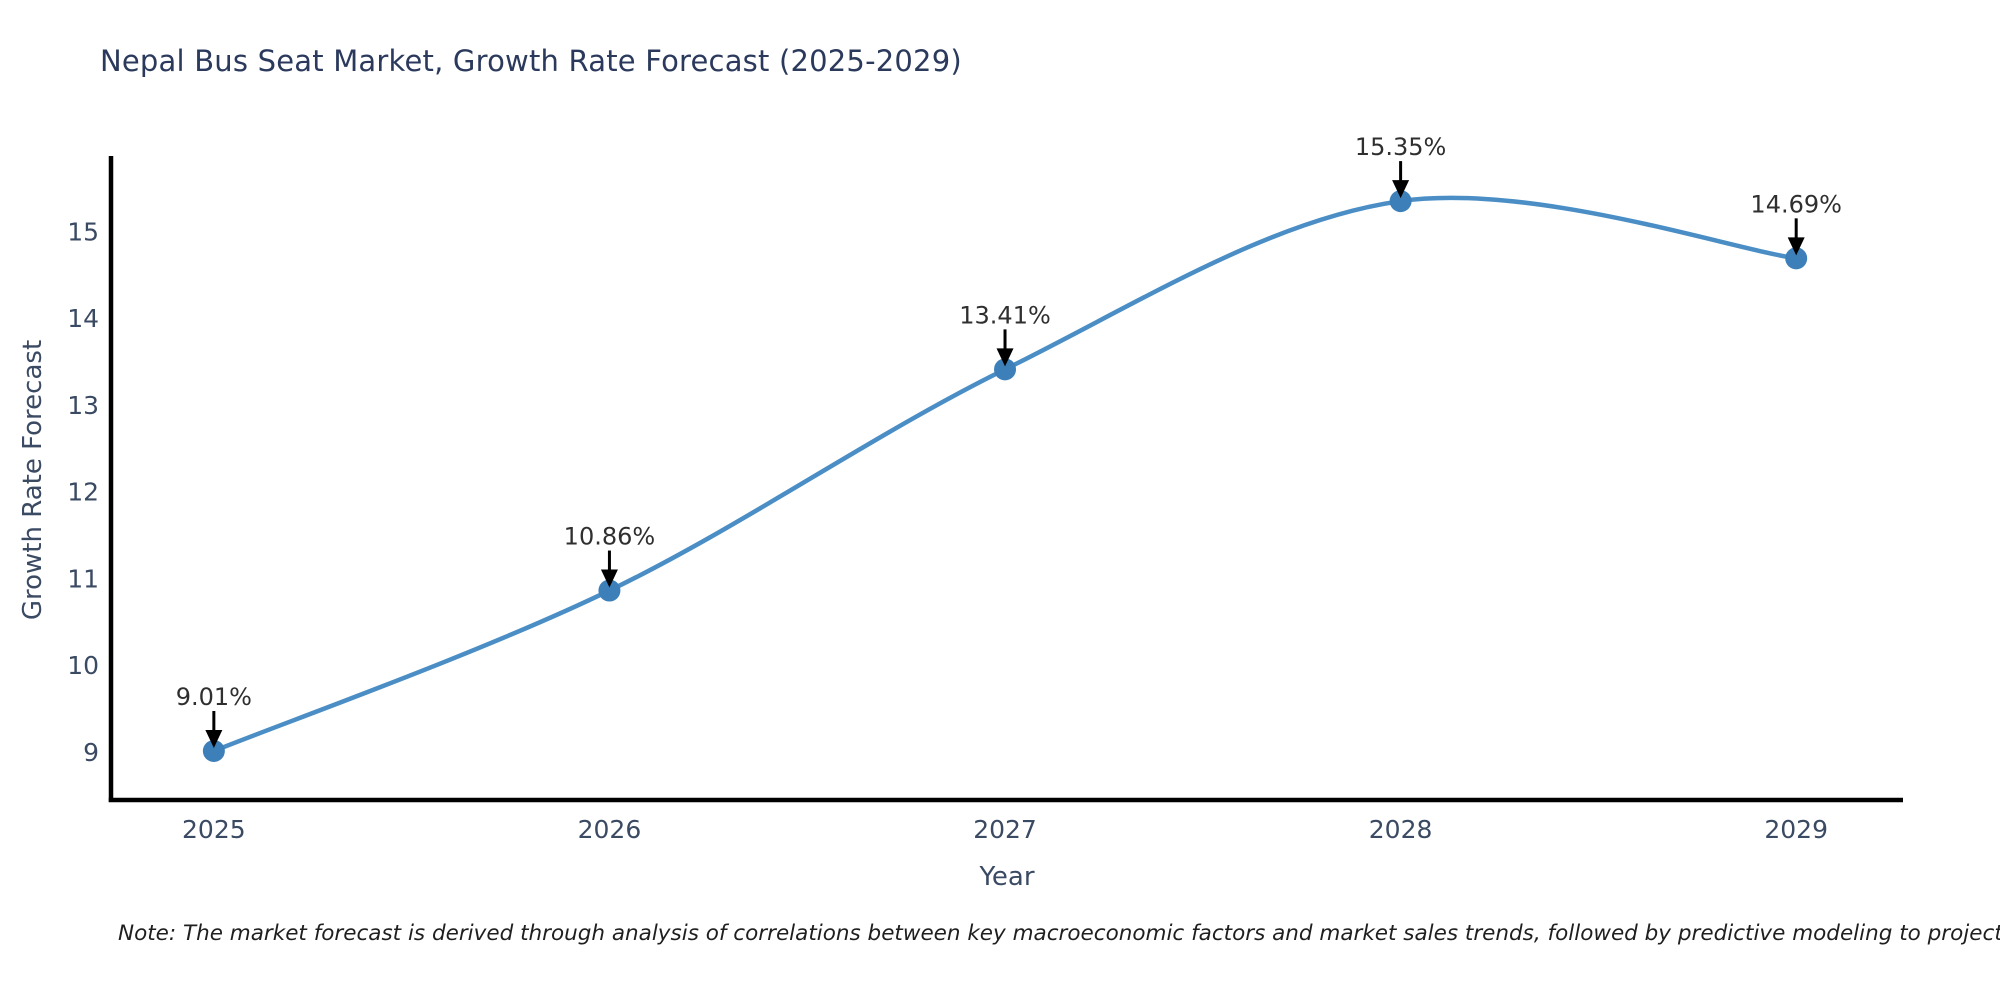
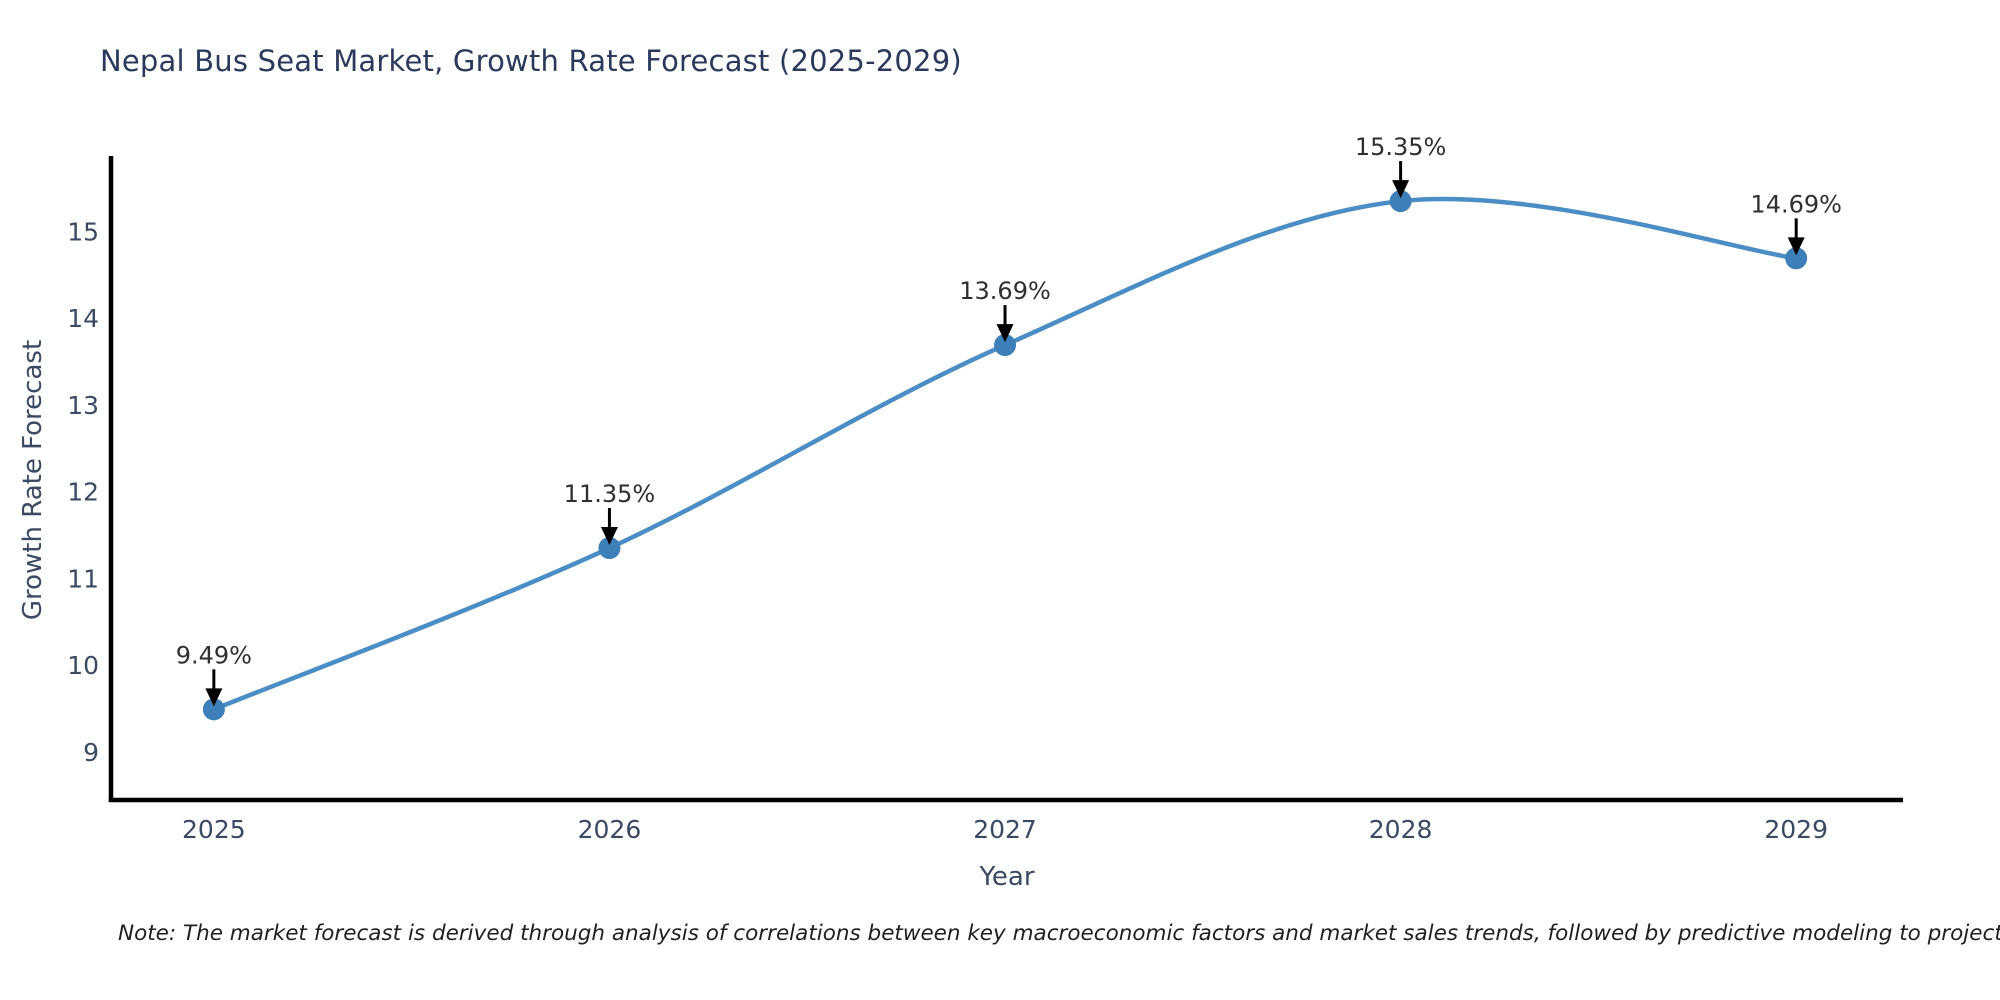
2025: 9.01% -> 9.49%
2026: 10.86% -> 11.35%
2027: 13.41% -> 13.69%
